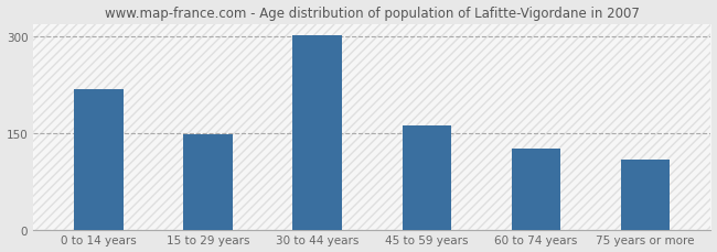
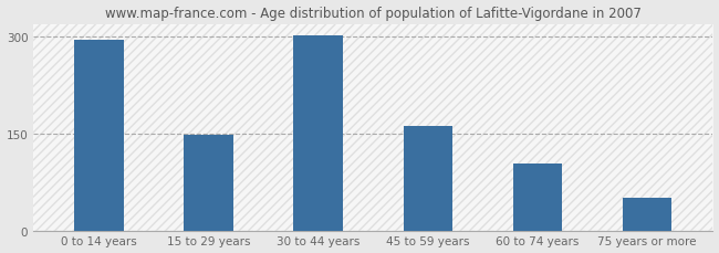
0 to 14 years: 218 -> 296
60 to 74 years: 126 -> 103
75 years or more: 108 -> 50
